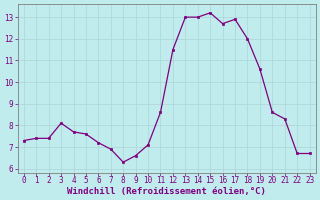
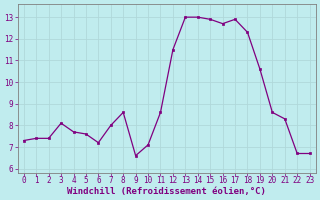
7: 6.9 -> 8.0
8: 6.3 -> 8.6
15: 13.2 -> 12.9
18: 12.0 -> 12.3
